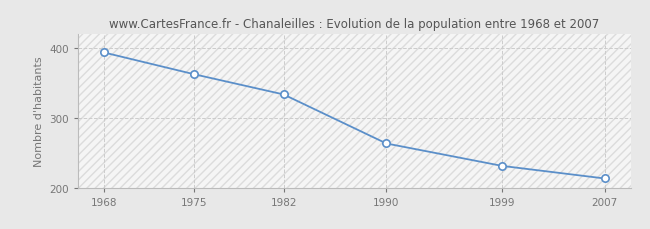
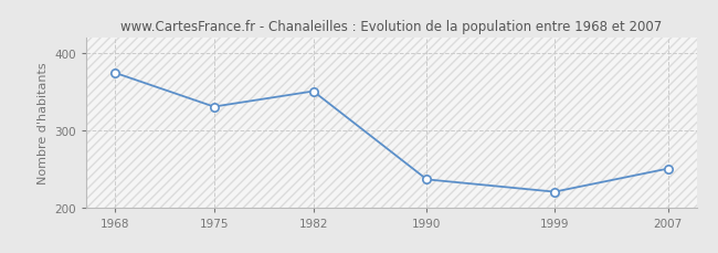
1968: 393 -> 374
1975: 362 -> 330
1982: 333 -> 350
1990: 263 -> 236
1999: 231 -> 220
2007: 213 -> 250
